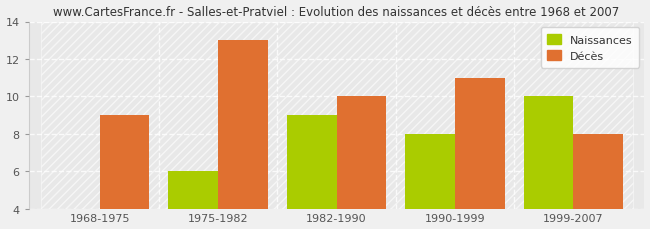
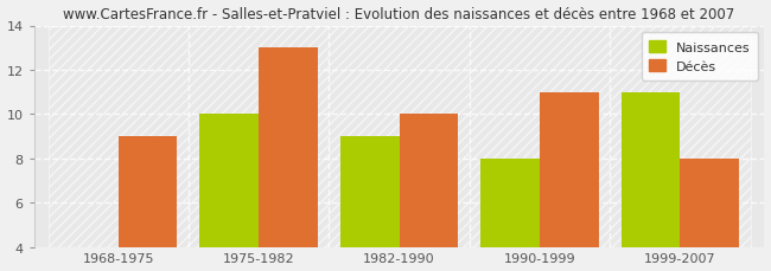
Naissances/1975-1982: 6 -> 10
Naissances/1999-2007: 10 -> 11
